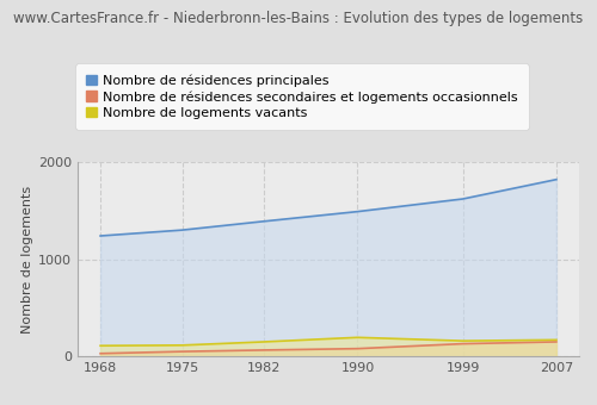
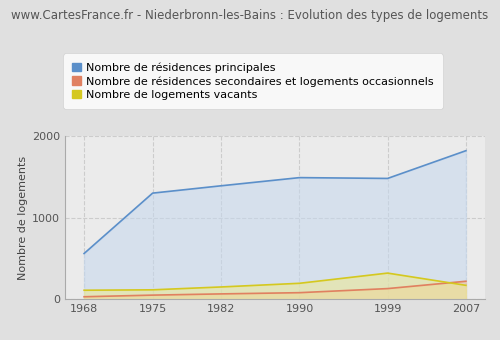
Nombre de résidences principales/1968: 1240 -> 560
Nombre de résidences principales/1999: 1620 -> 1480
Nombre de logements vacants/1999: 160 -> 320
Nombre de résidences secondaires et logements occasionnels/2007: 150 -> 220
